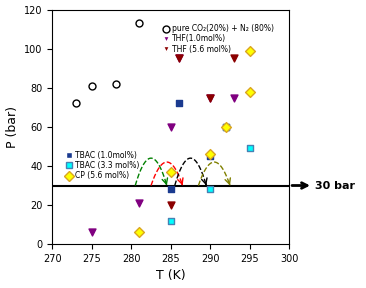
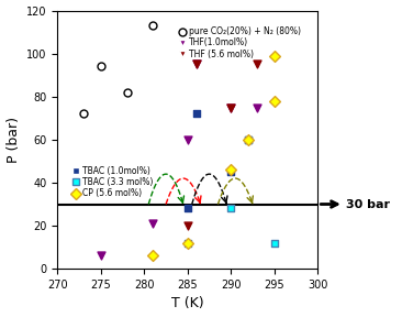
TBAC (1.0mol%)/275: 81 -> 94
CP (5.6 mol%)/285: 37 -> 12
TBAC (3.3 mol%)/295: 49 -> 12
